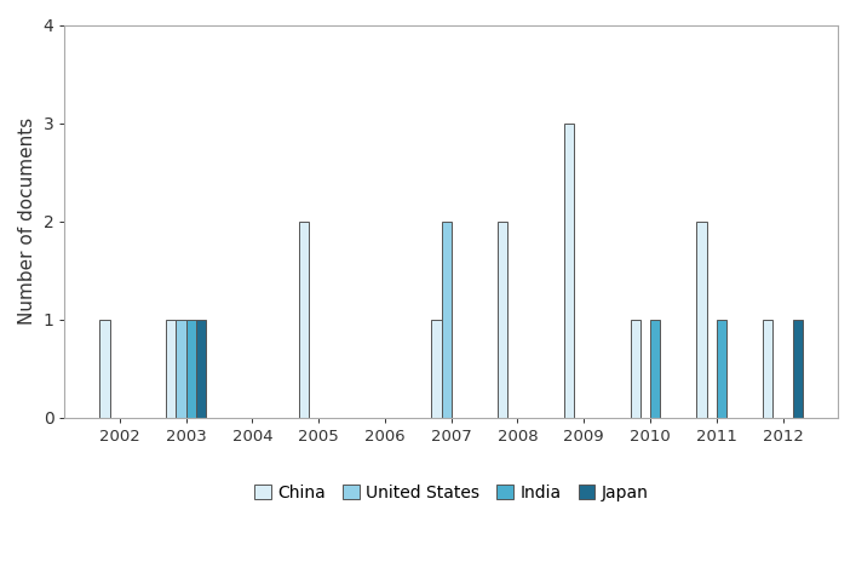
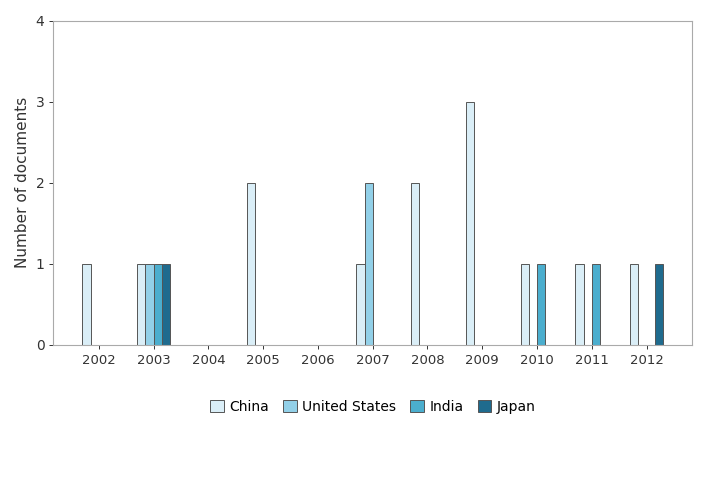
China/2011: 2 -> 1
